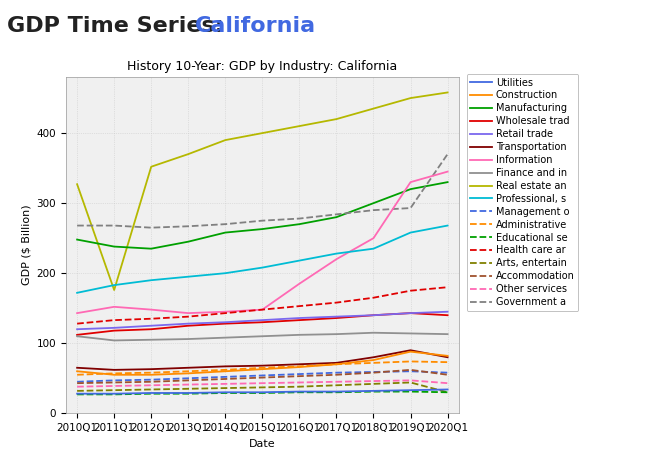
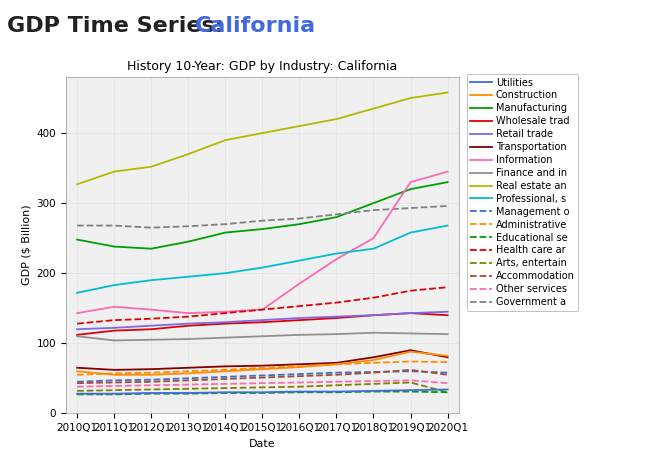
Real estate an/2011Q1: 176 -> 345
Government a/2020Q1: 370 -> 296
